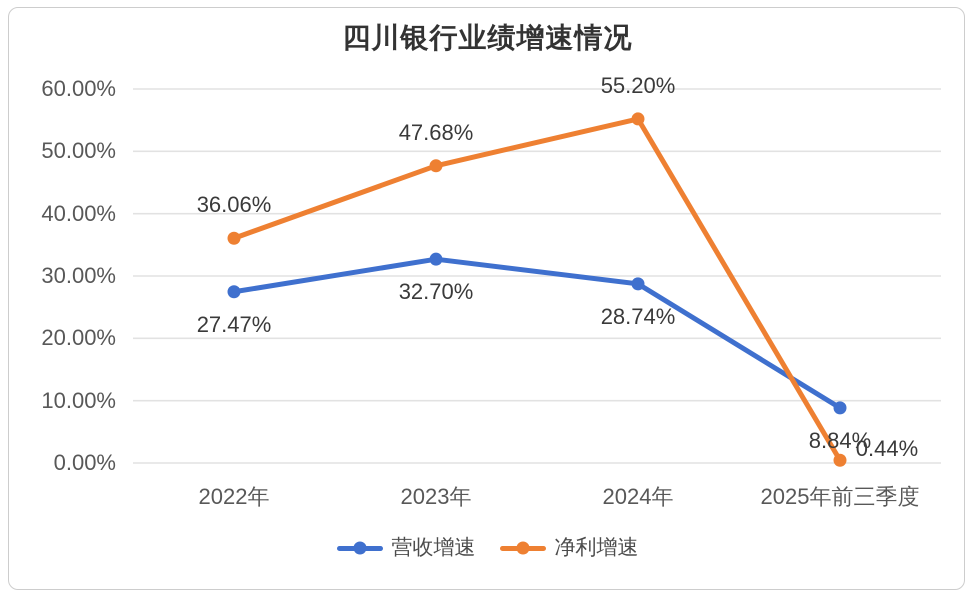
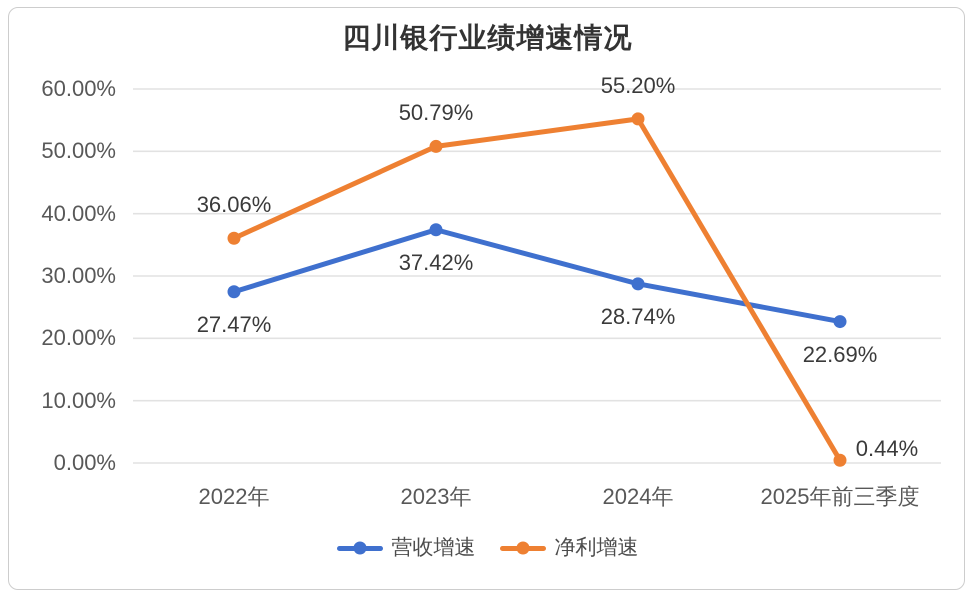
营收增速/2023年: 32.70% -> 37.42%
净利增速/2023年: 47.68% -> 50.79%
营收增速/2025年前三季度: 8.84% -> 22.69%
